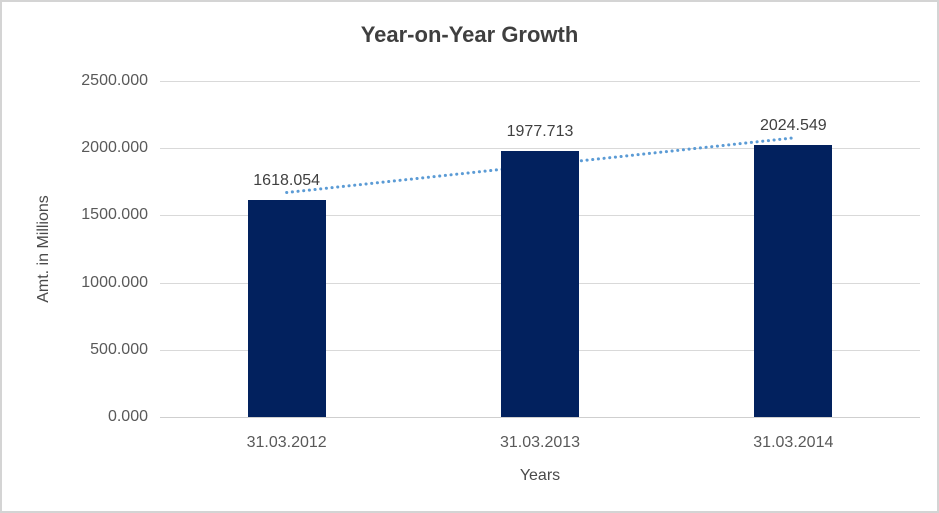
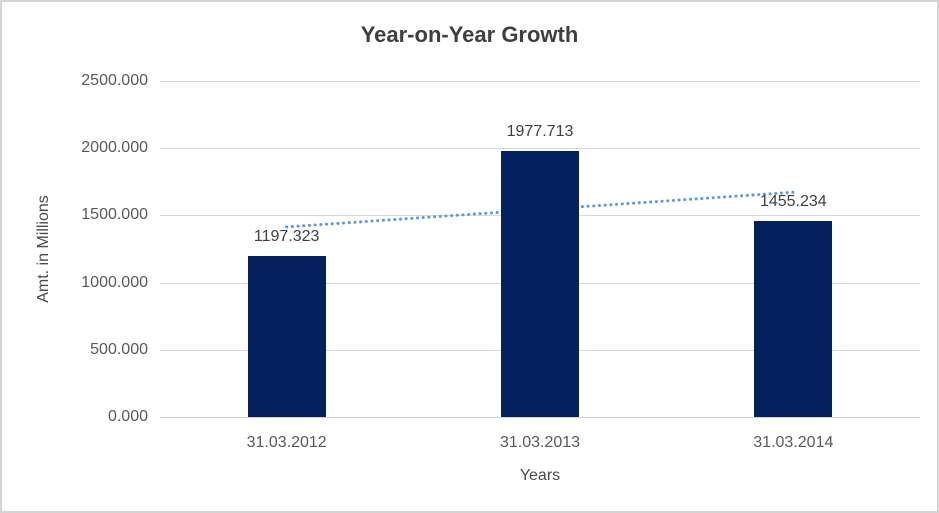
31.03.2012: 1618.054 -> 1197.323
31.03.2014: 2024.549 -> 1455.234
